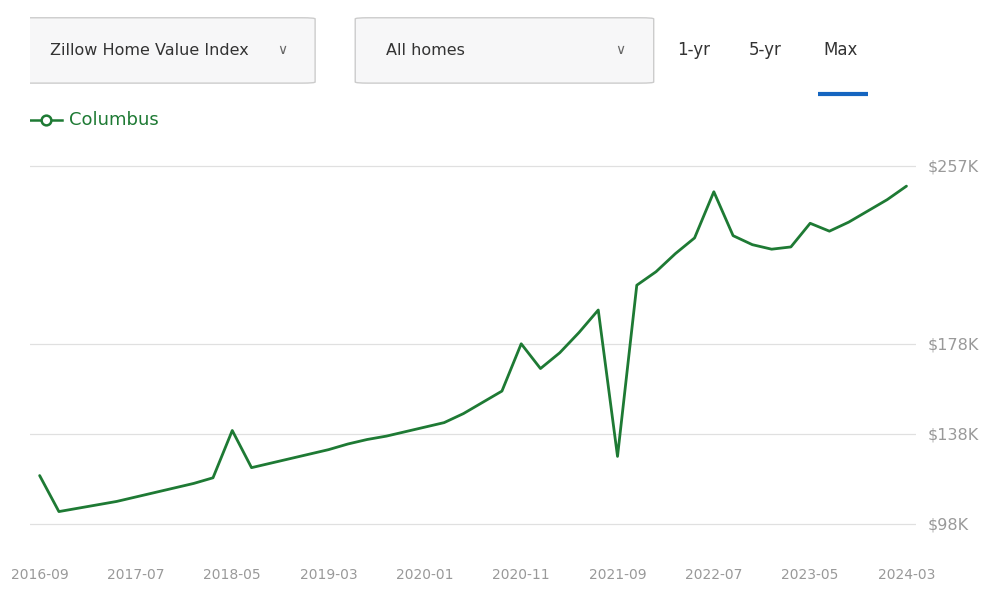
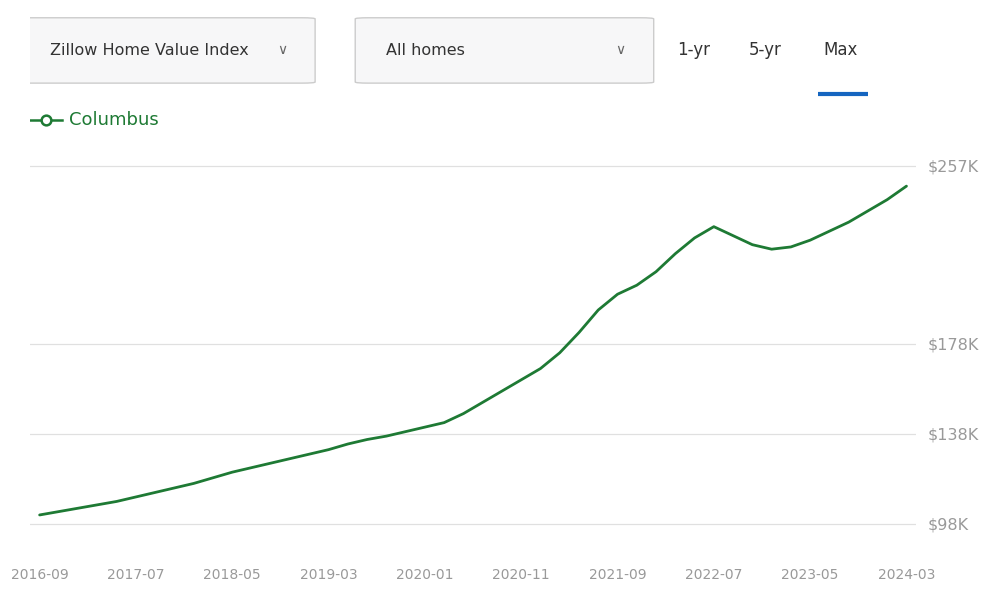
2016-09: $119.5K -> $102.0K
2018-05: $139.5K -> $121.0K
2020-11: $178.0K -> $162.0K
2021-09: $128.0K -> $200.0K
2022-07: $245.5K -> $230.0K
2023-05: $231.5K -> $224.0K
